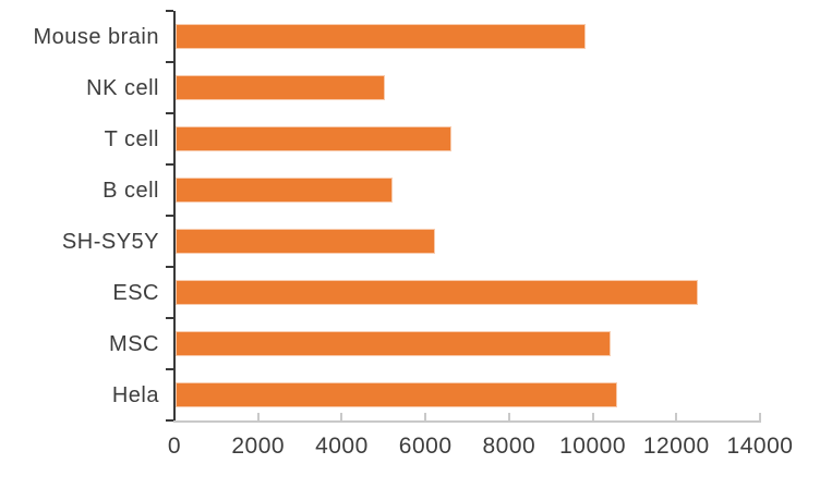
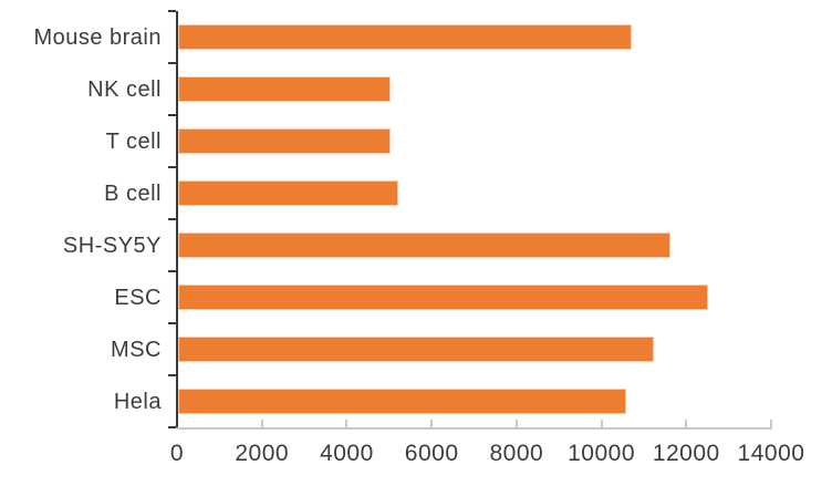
Mouse brain: 9800 -> 10700
T cell: 6600 -> 5000
SH-SY5Y: 6200 -> 11600
MSC: 10400 -> 11200
